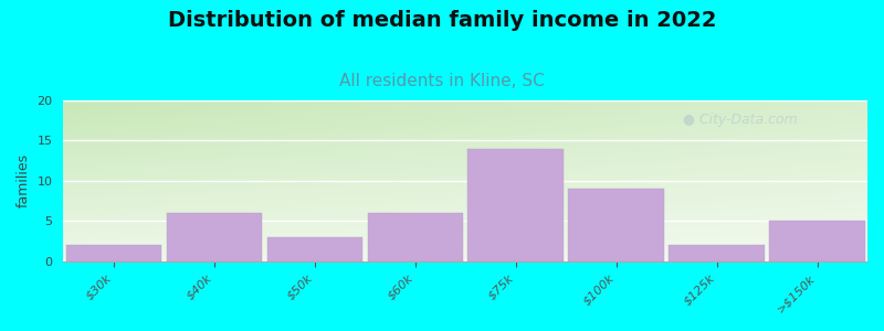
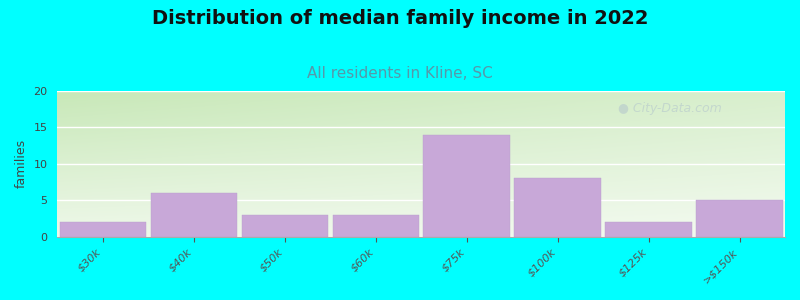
$60k: 6 -> 3
$100k: 9 -> 8
